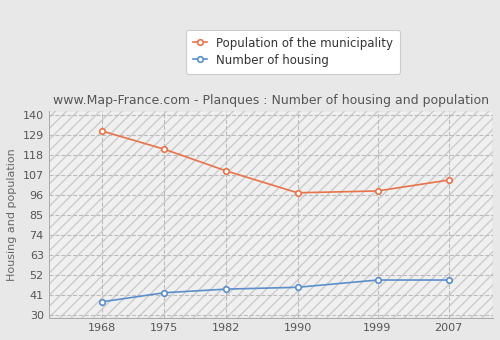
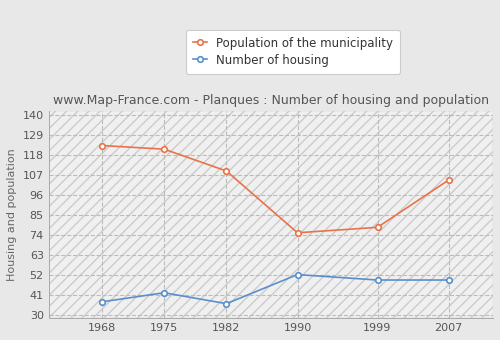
Population of the municipality/1968: 131 -> 123
Number of housing/1982: 44 -> 36
Number of housing/1990: 45 -> 52
Population of the municipality/1990: 97 -> 75
Population of the municipality/1999: 98 -> 78
